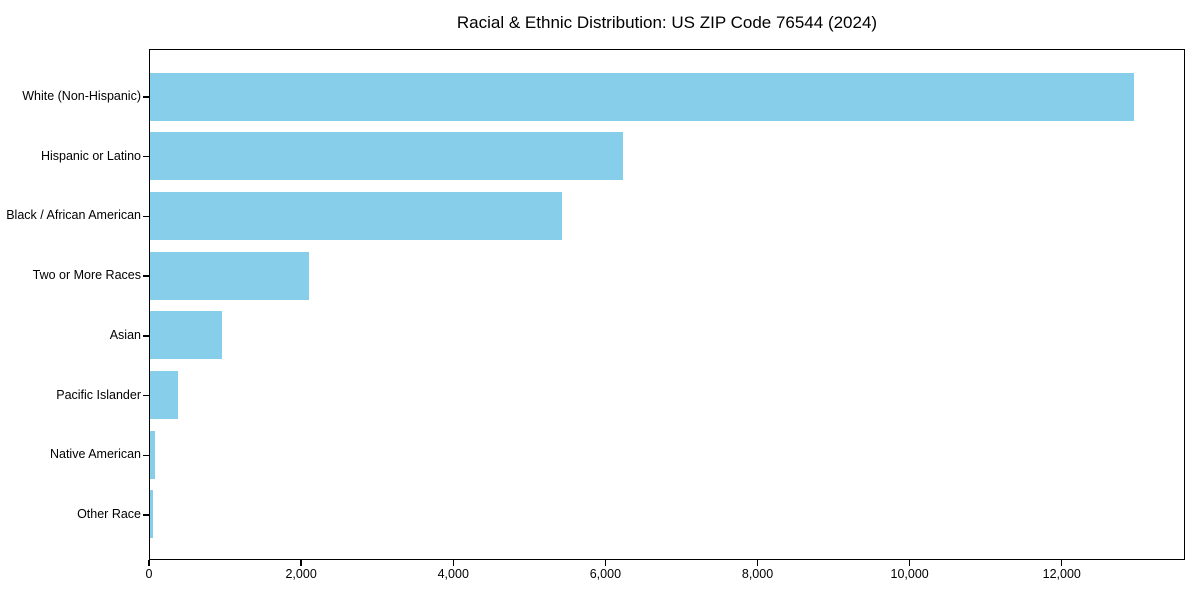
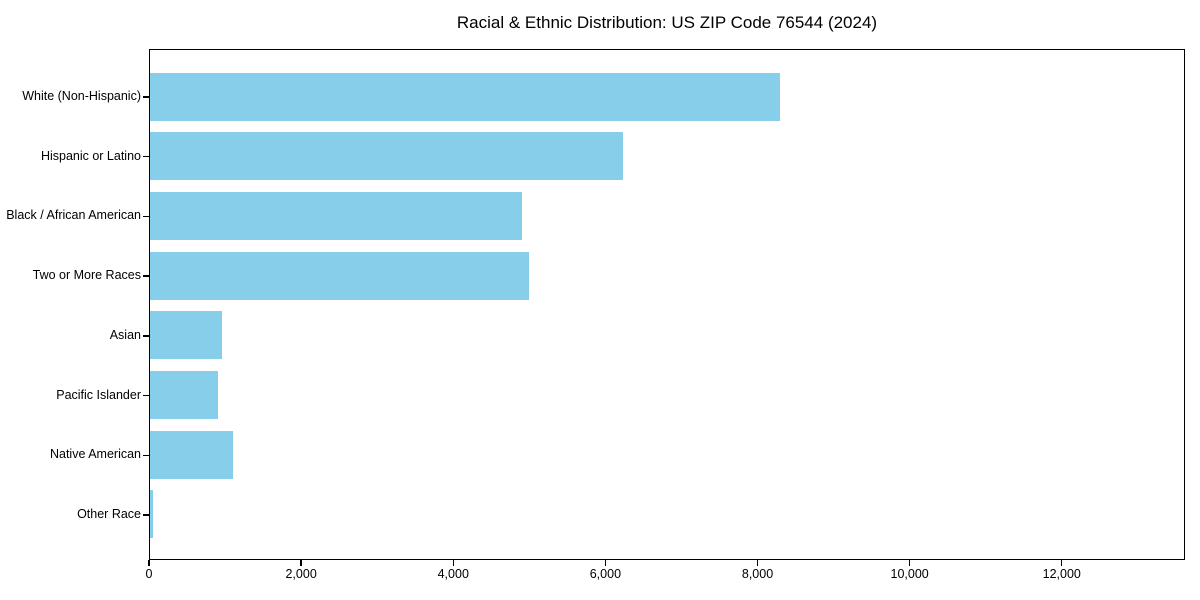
White (Non-Hispanic): 13000 -> 8300
Black / African American: 5400 -> 4900
Two or More Races: 2100 -> 5000
Pacific Islander: 400 -> 900
Native American: 100 -> 1100
